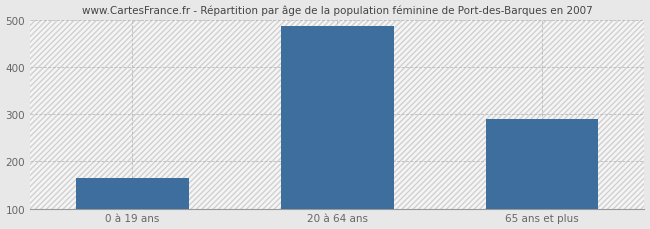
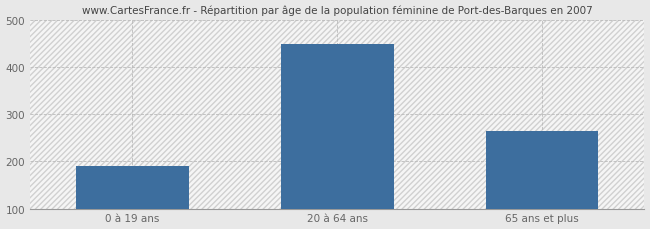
0 à 19 ans: 165 -> 190
20 à 64 ans: 487 -> 450
65 ans et plus: 290 -> 265
